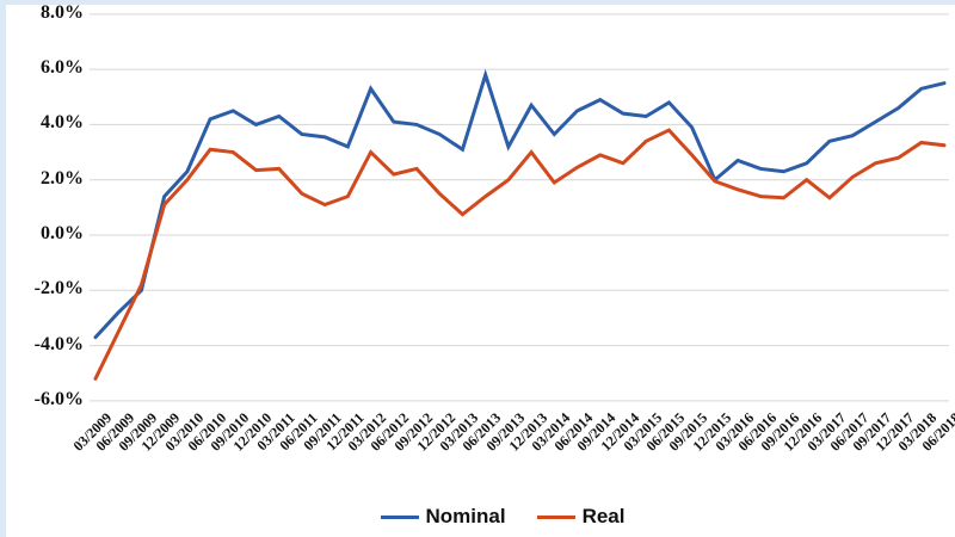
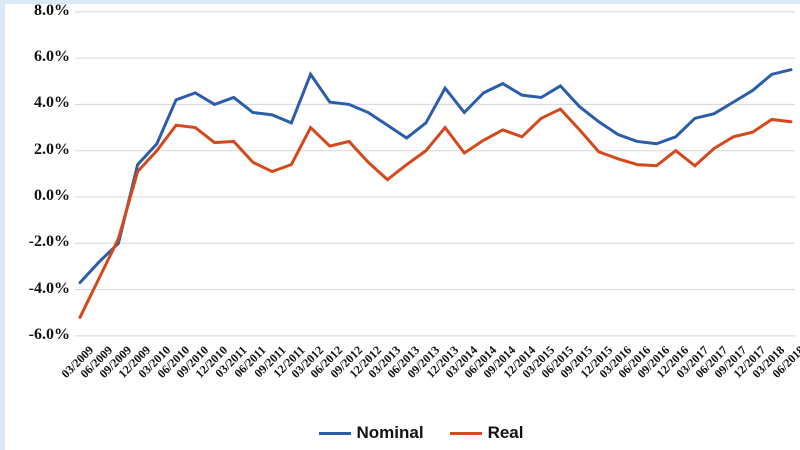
Nominal/06/2013: 5.8% -> 2.5%
Nominal/12/2015: 2.0% -> 3.2%
